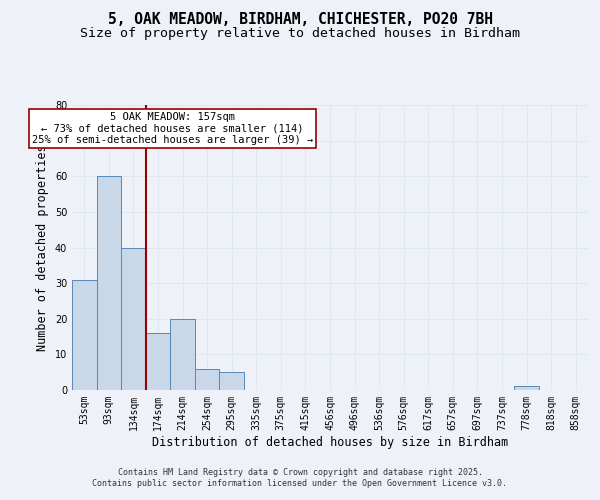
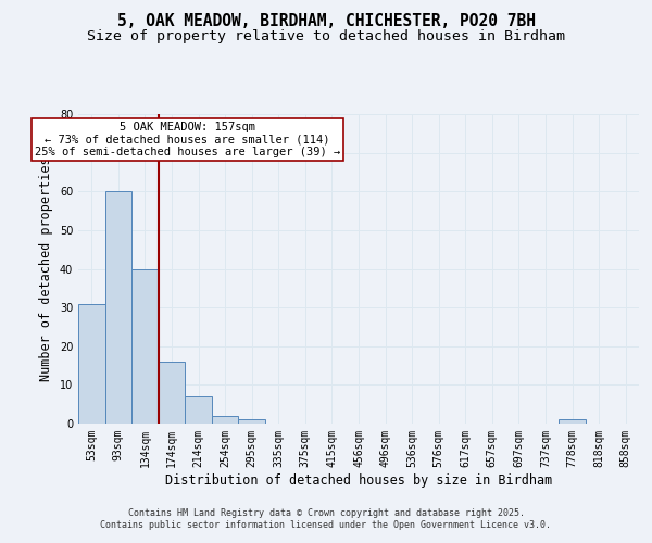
214sqm: 20 -> 7
254sqm: 6 -> 2
295sqm: 5 -> 1
